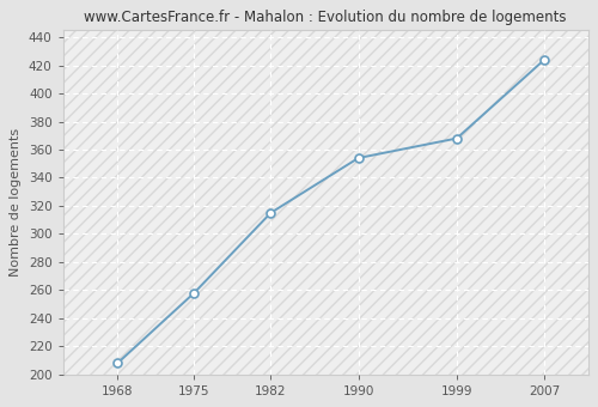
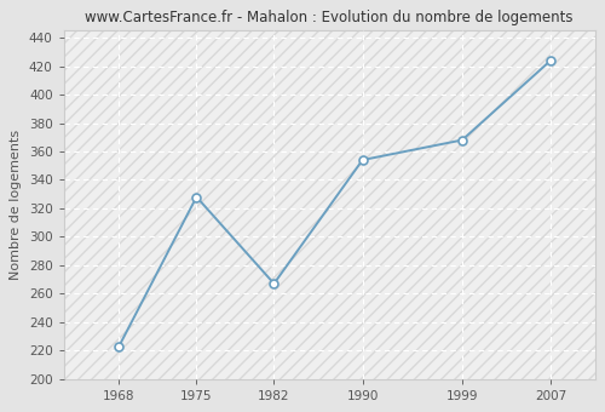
1968: 208 -> 223
1975: 258 -> 328
1982: 315 -> 267
